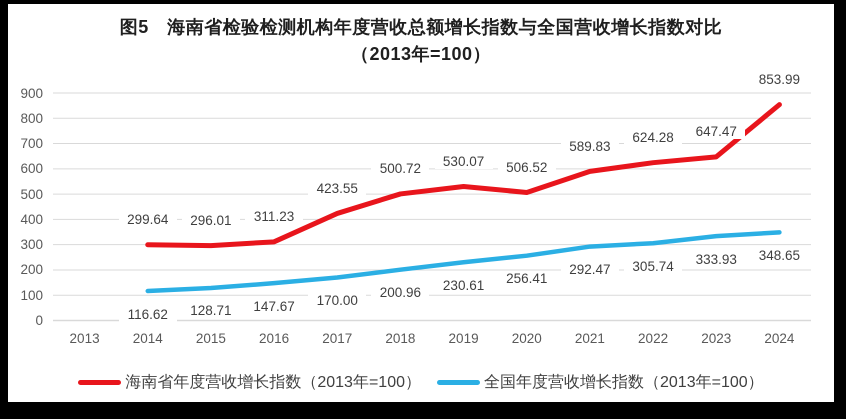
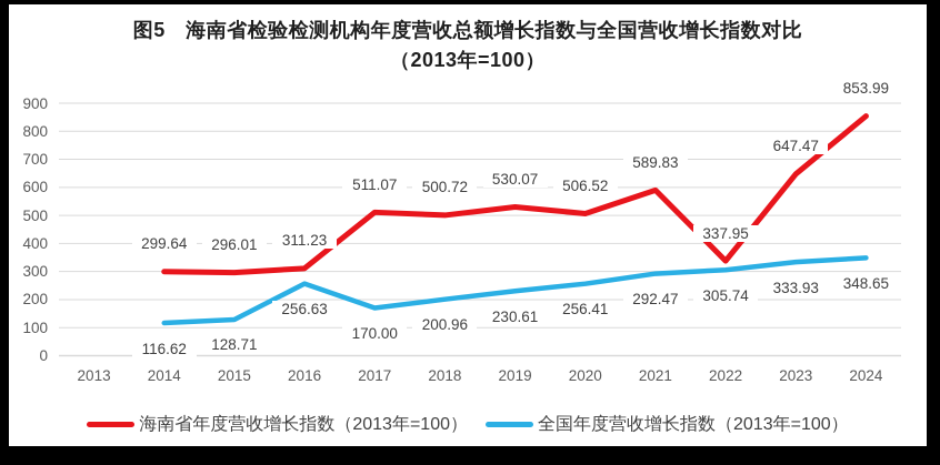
全国年度营收增长指数（2013年=100）/2016: 147.67 -> 256.63
海南省年度营收增长指数（2013年=100）/2017: 423.55 -> 511.07
海南省年度营收增长指数（2013年=100）/2022: 624.28 -> 337.95
